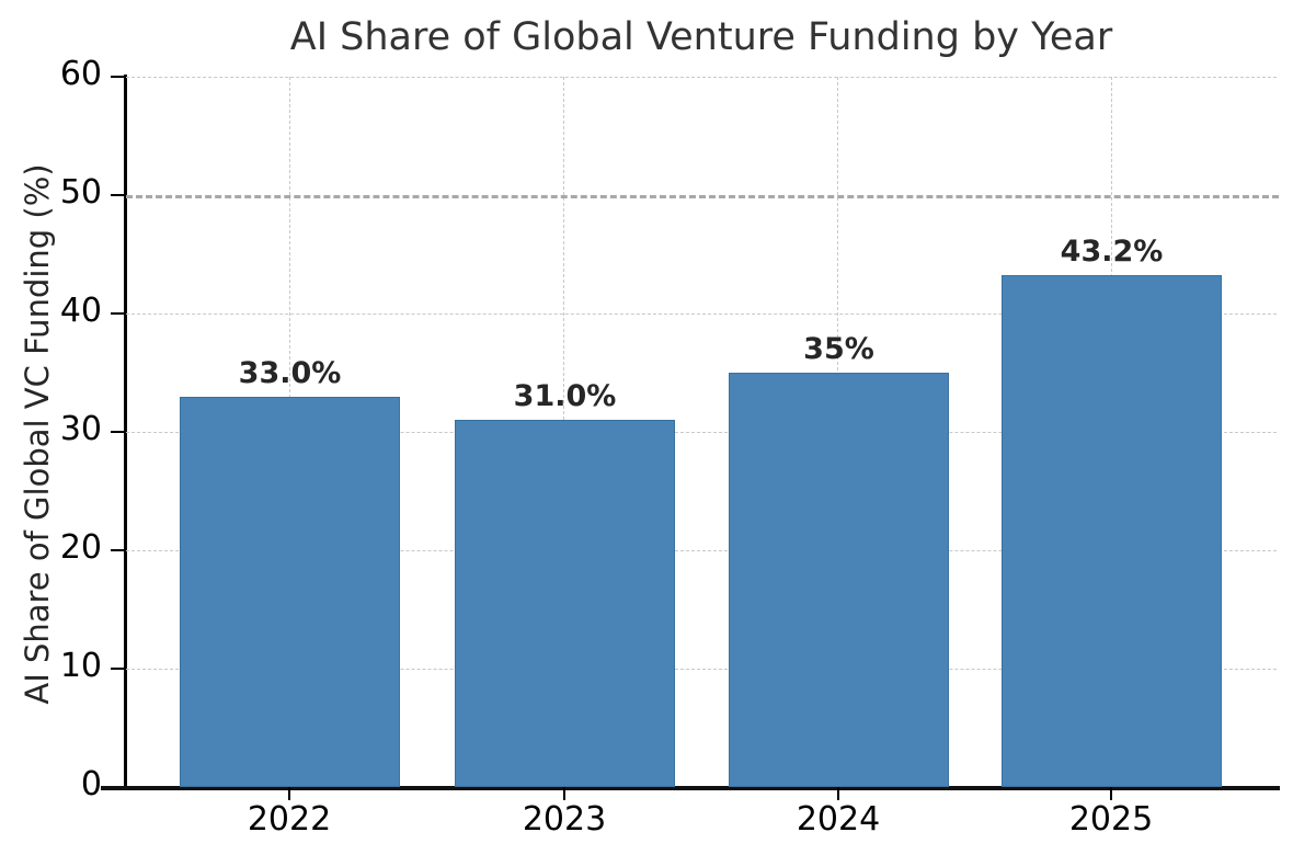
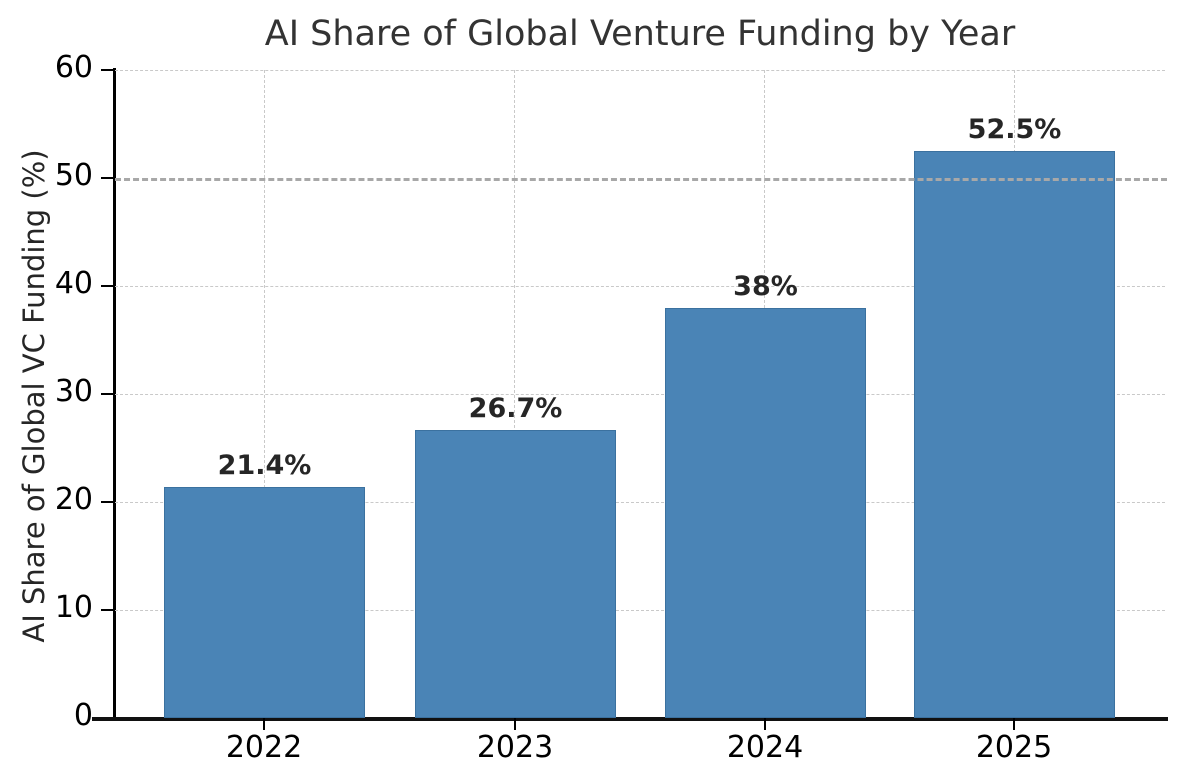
2022: 33.0% -> 21.4%
2023: 31.0% -> 26.7%
2024: 35% -> 38%
2025: 43.2% -> 52.5%
